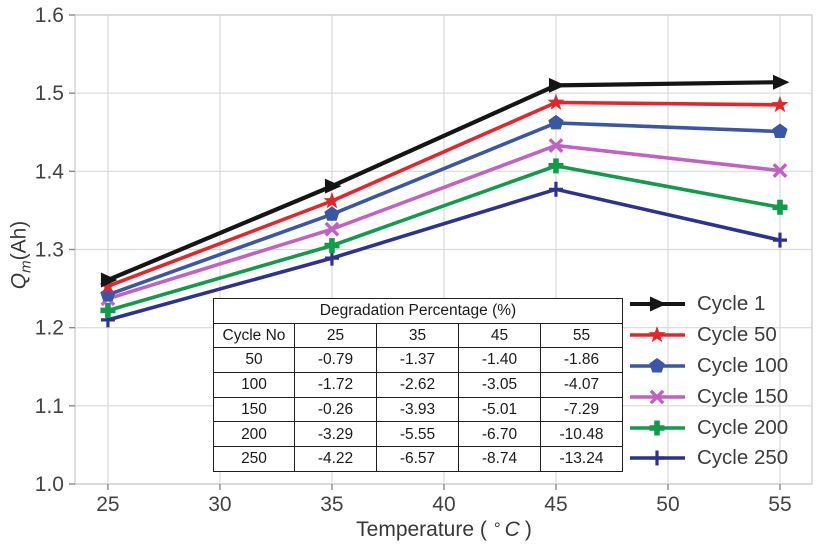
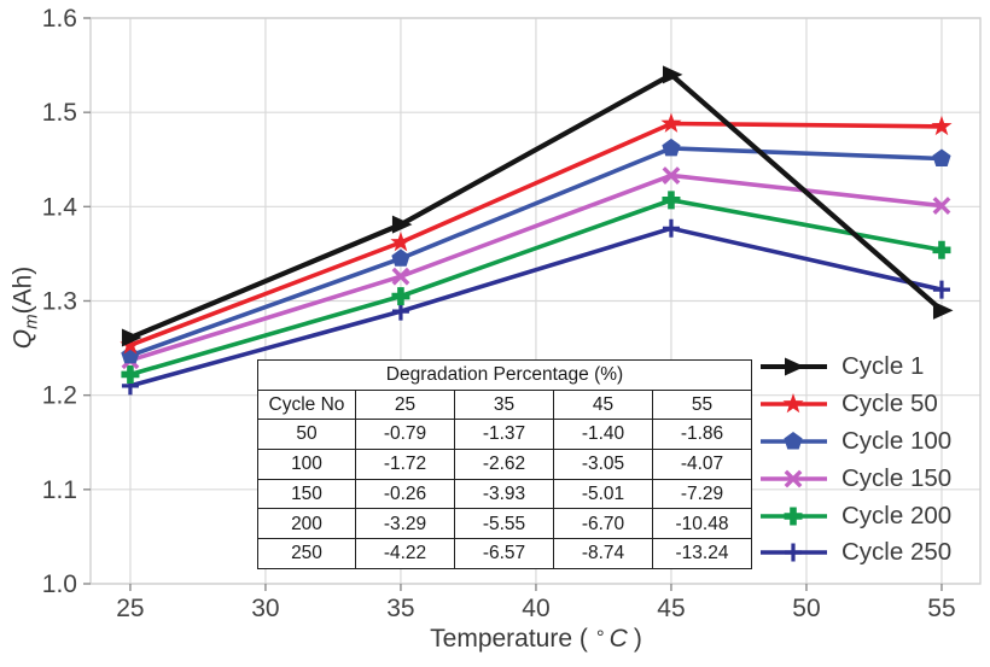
Cycle 1/45: 1.51 -> 1.54
Cycle 1/55: 1.51 -> 1.29
